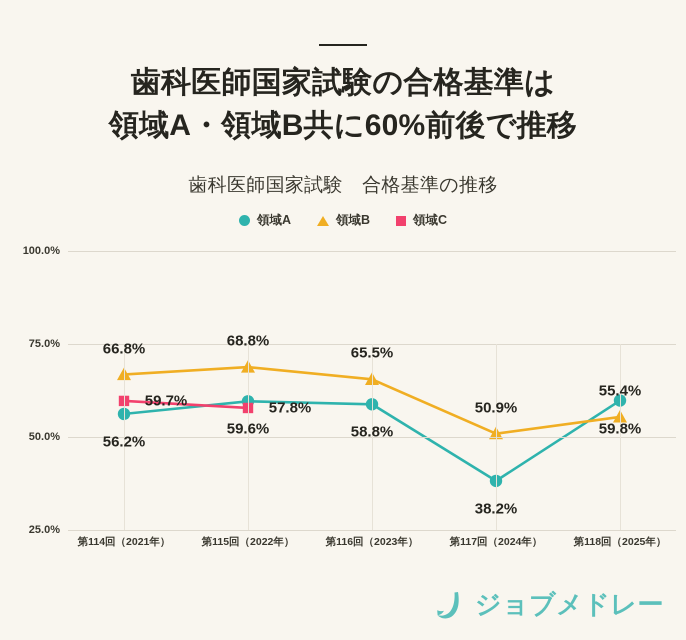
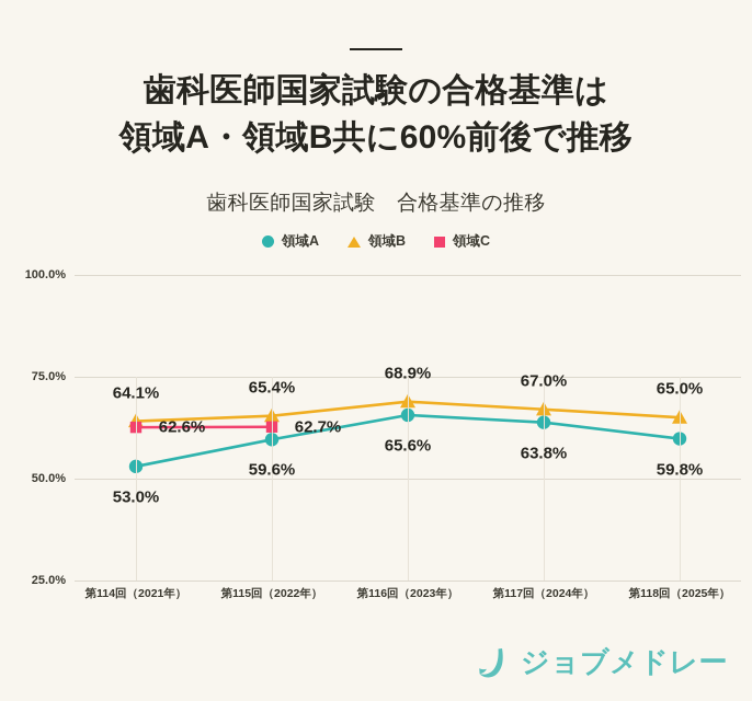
領域A/第114回（2021年）: 56.2% -> 53.0%
領域B/第114回（2021年）: 66.8% -> 64.1%
領域C/第114回（2021年）: 59.7% -> 62.6%
領域B/第115回（2022年）: 68.8% -> 65.4%
領域C/第115回（2022年）: 57.8% -> 62.7%
領域A/第116回（2023年）: 58.8% -> 65.6%
領域B/第116回（2023年）: 65.5% -> 68.9%
領域A/第117回（2024年）: 38.2% -> 63.8%
領域B/第117回（2024年）: 50.9% -> 67.0%
領域B/第118回（2025年）: 55.4% -> 65.0%
